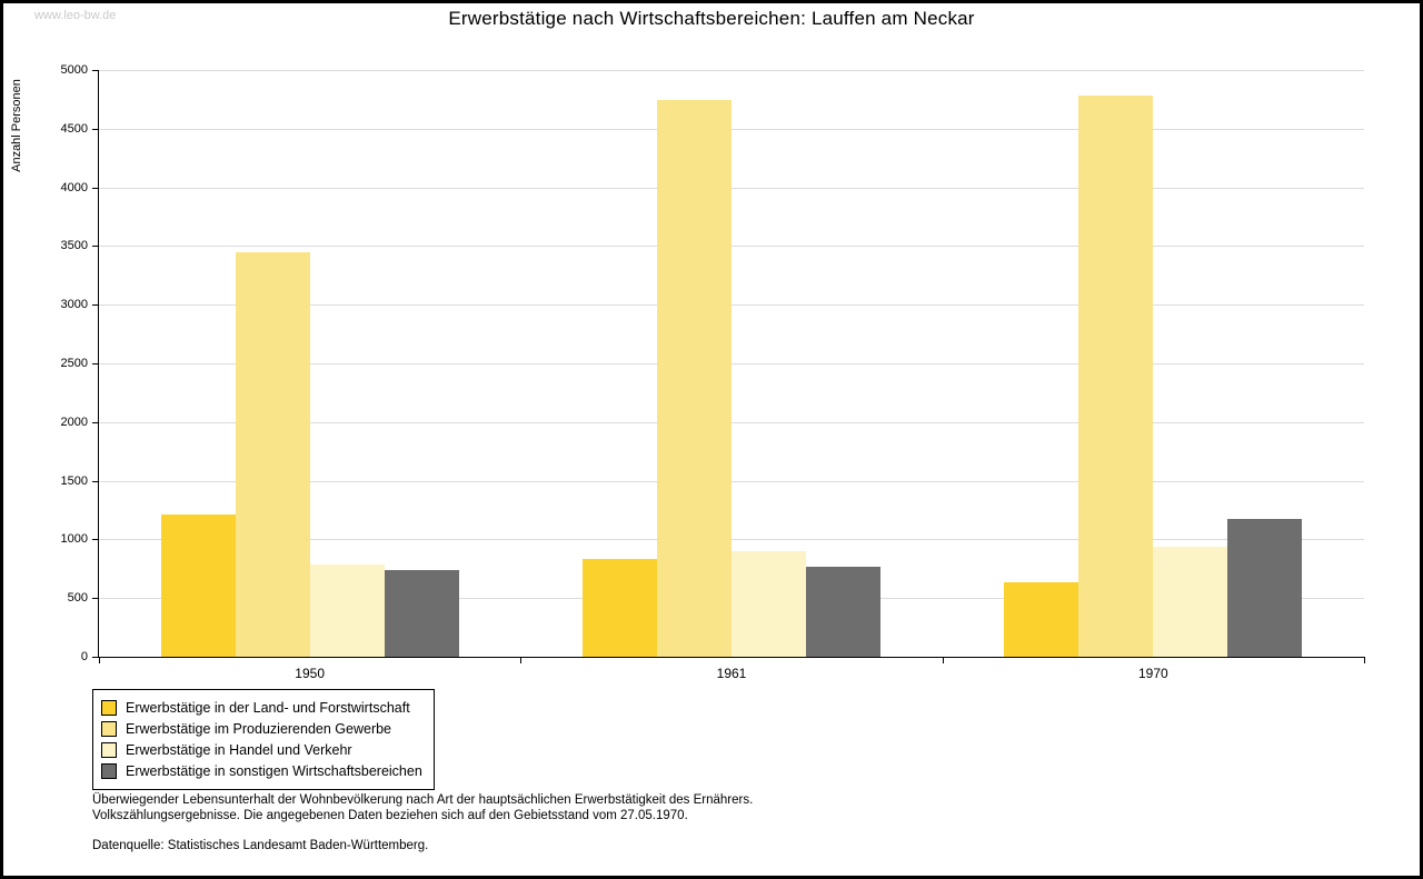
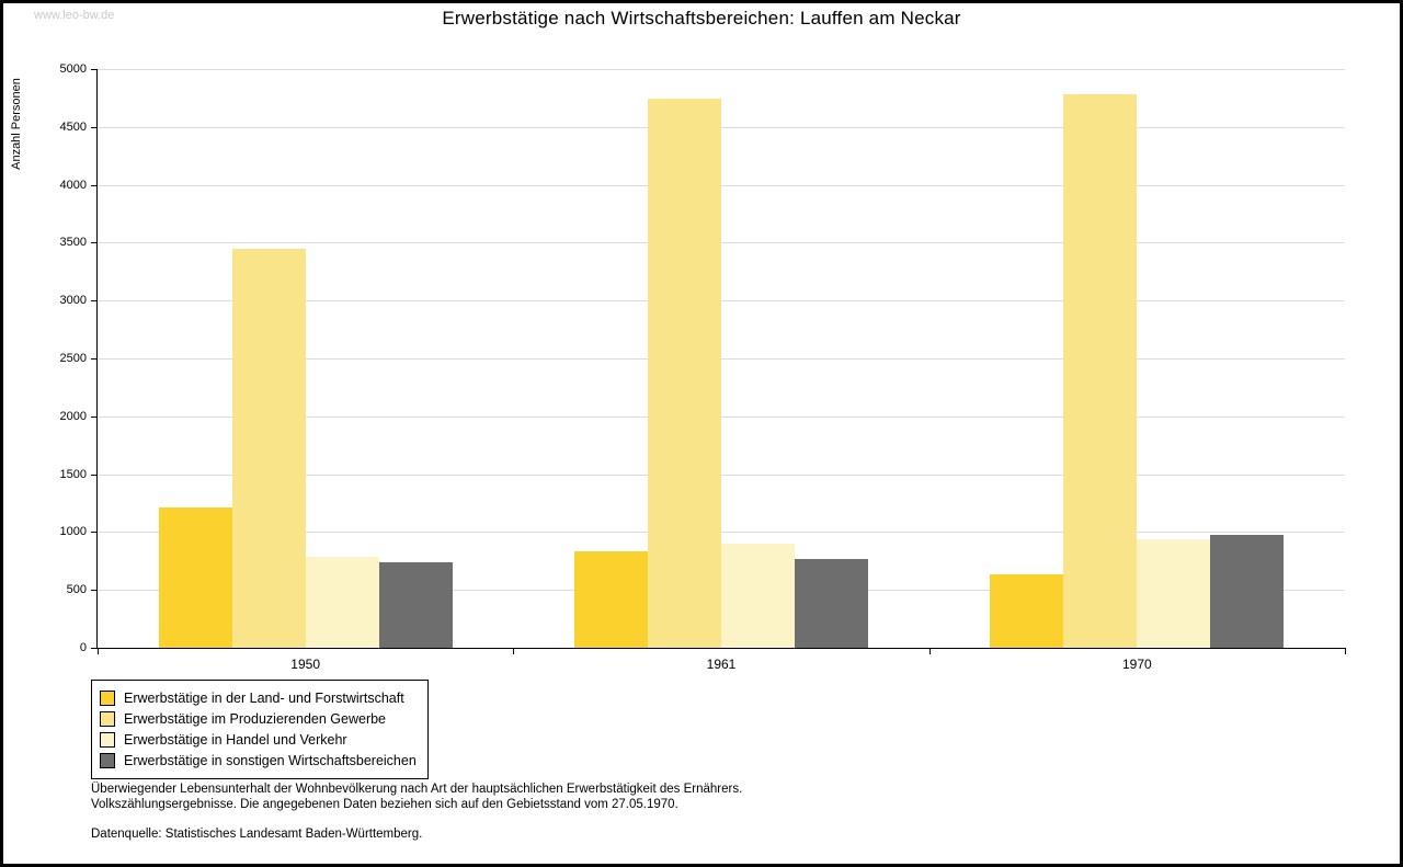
Erwerbstätige in sonstigen Wirtschaftsbereichen/1970: 1170 -> 980
